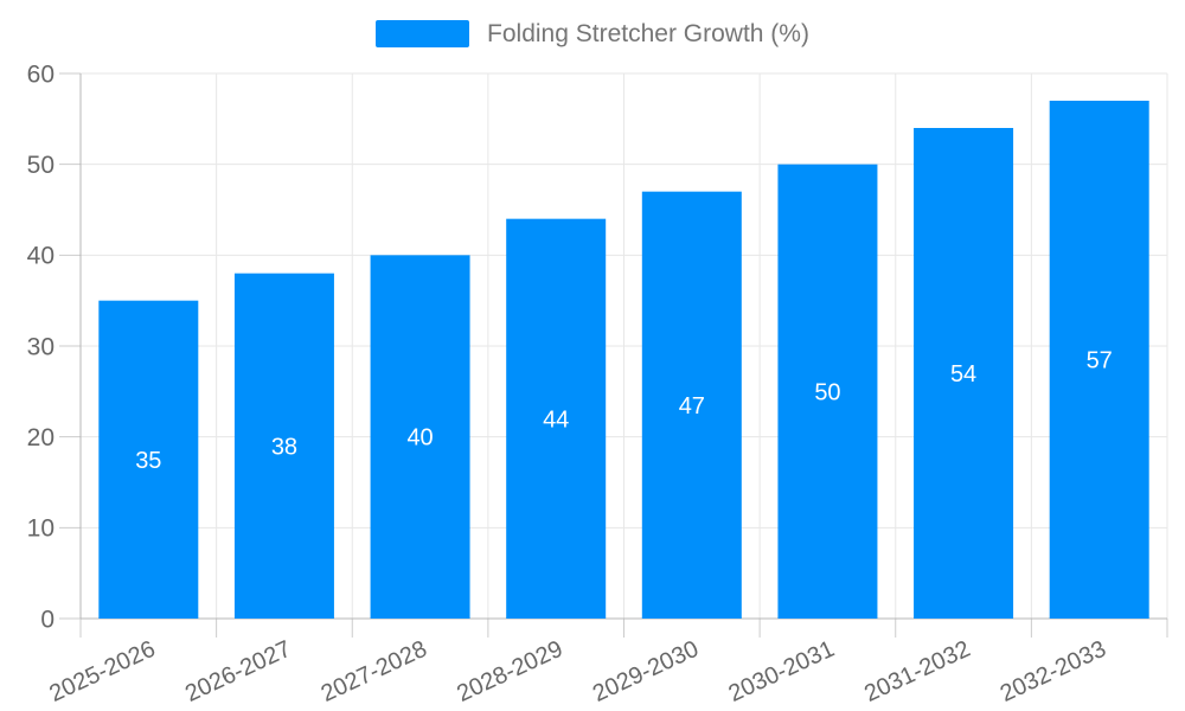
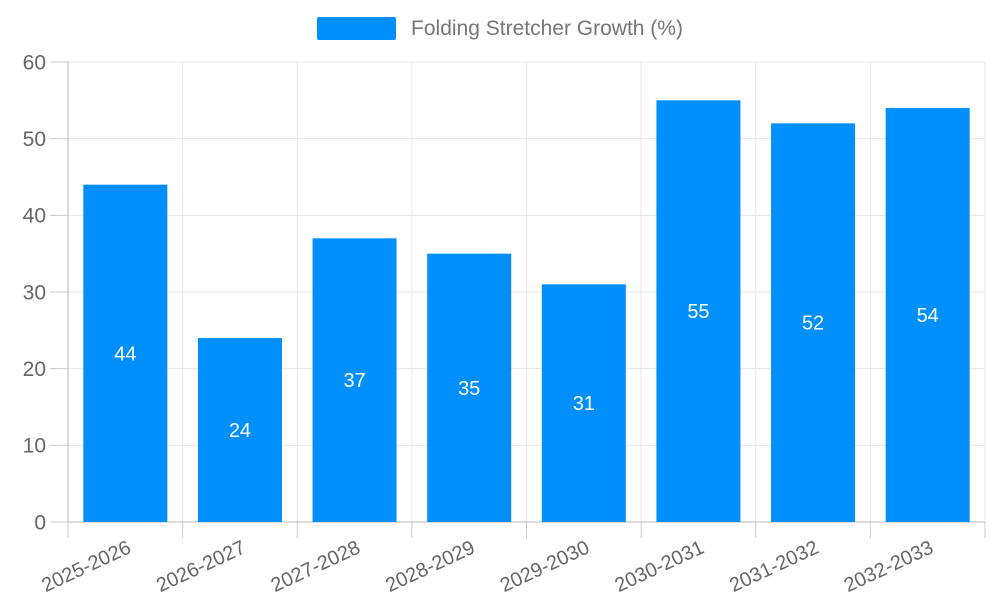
2025-2026: 35 -> 44
2026-2027: 38 -> 24
2027-2028: 40 -> 37
2028-2029: 44 -> 35
2029-2030: 47 -> 31
2030-2031: 50 -> 55
2031-2032: 54 -> 52
2032-2033: 57 -> 54
